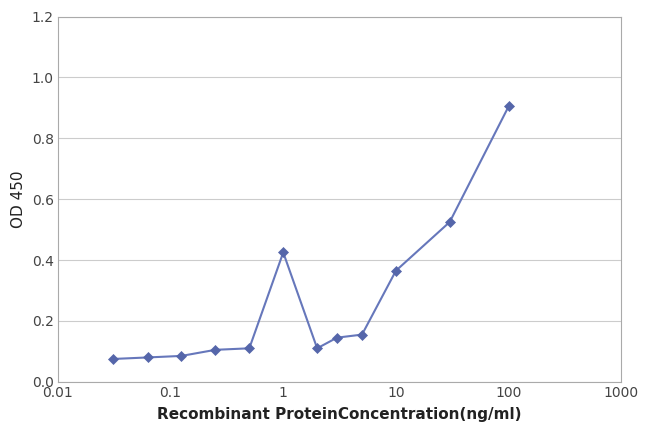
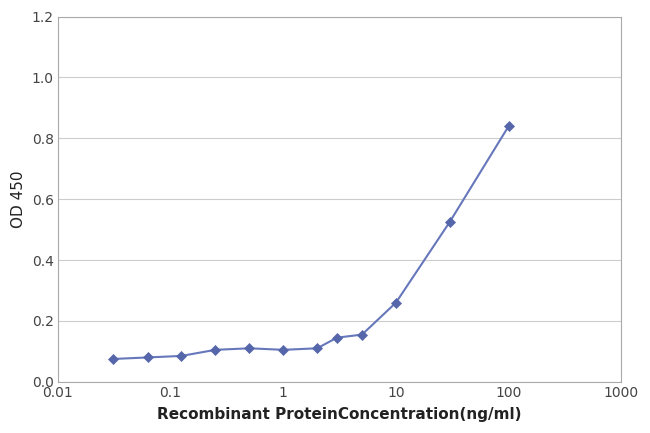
1: 0.425 -> 0.105
10: 0.365 -> 0.260
100: 0.905 -> 0.840
